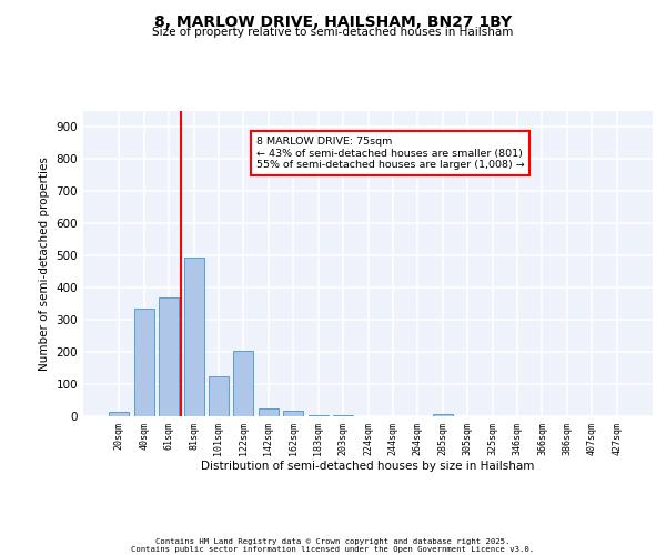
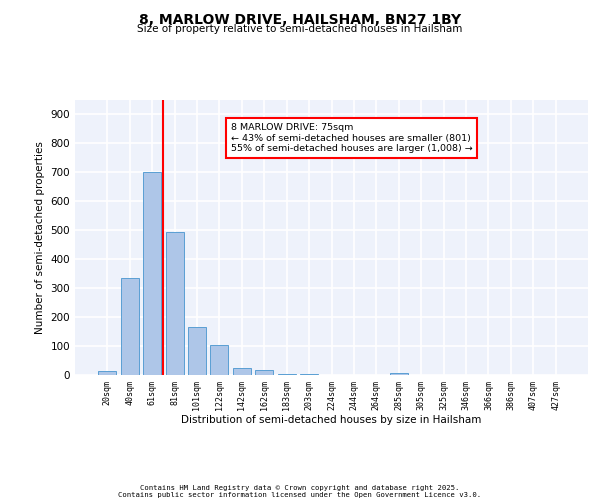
61sqm: 370 -> 703
101sqm: 125 -> 165
122sqm: 205 -> 105
